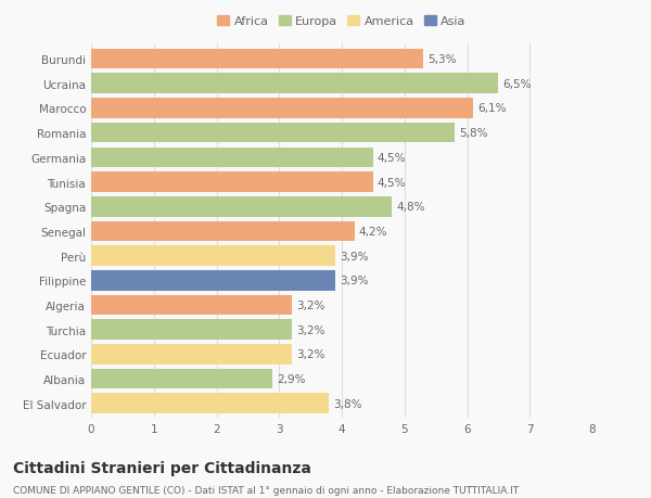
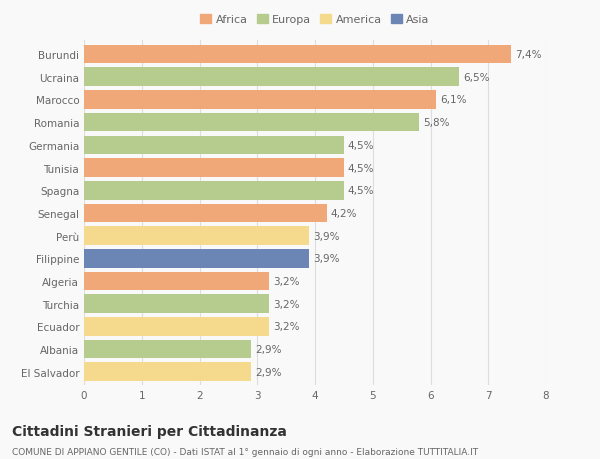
Burundi: 5,3% -> 7,4%
Spagna: 4,8% -> 4,5%
El Salvador: 3,8% -> 2,9%
